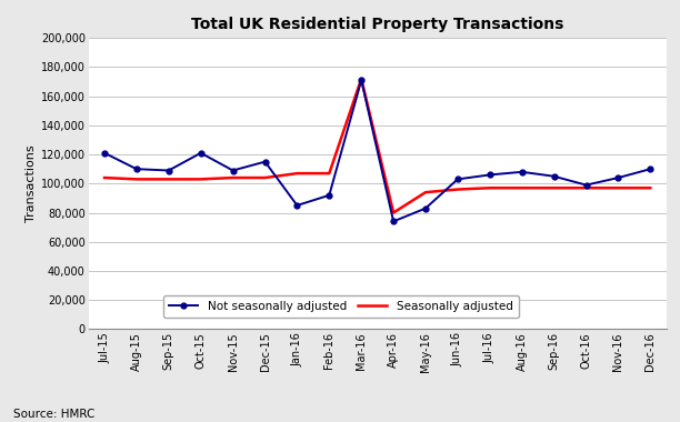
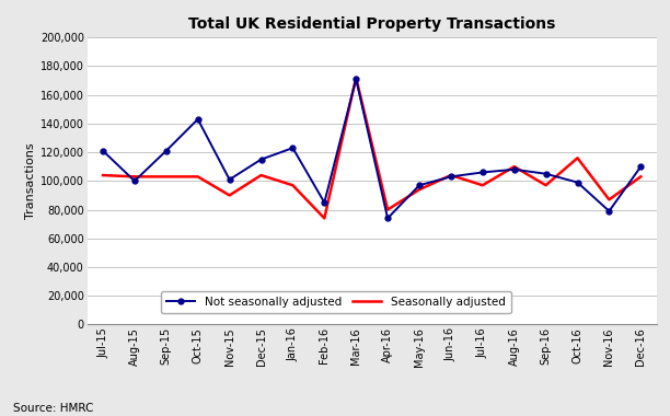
Not seasonally adjusted/Aug-15: 110,000 -> 100,000
Not seasonally adjusted/Sep-15: 109,000 -> 121,000
Not seasonally adjusted/Oct-15: 121,000 -> 143,000
Not seasonally adjusted/Nov-15: 109,000 -> 101,000
Seasonally adjusted/Nov-15: 104,000 -> 90,000
Not seasonally adjusted/Jan-16: 85,000 -> 123,000
Seasonally adjusted/Jan-16: 107,000 -> 97,000
Not seasonally adjusted/Feb-16: 92,000 -> 85,000
Seasonally adjusted/Feb-16: 107,000 -> 74,000
Not seasonally adjusted/May-16: 83,000 -> 97,000
Seasonally adjusted/Jun-16: 96,000 -> 104,000
Seasonally adjusted/Aug-16: 97,000 -> 110,000
Seasonally adjusted/Oct-16: 97,000 -> 116,000
Not seasonally adjusted/Nov-16: 104,000 -> 79,000
Seasonally adjusted/Nov-16: 97,000 -> 87,000
Seasonally adjusted/Dec-16: 97,000 -> 103,000
